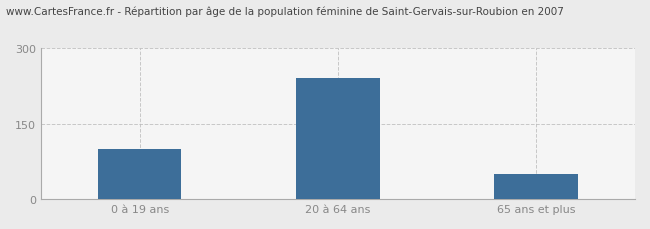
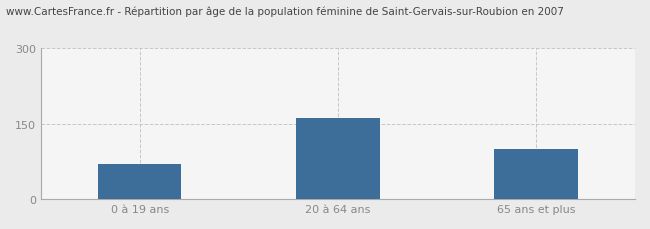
0 à 19 ans: 100 -> 70
20 à 64 ans: 240 -> 160
65 ans et plus: 50 -> 100
